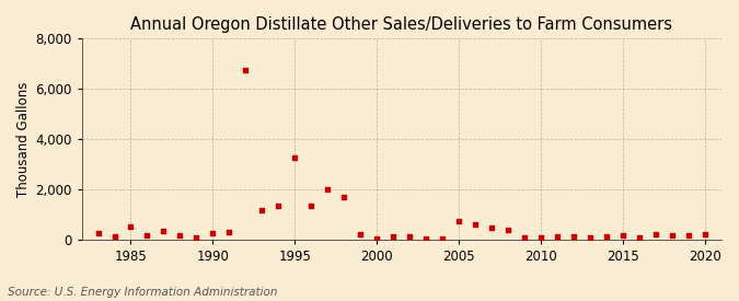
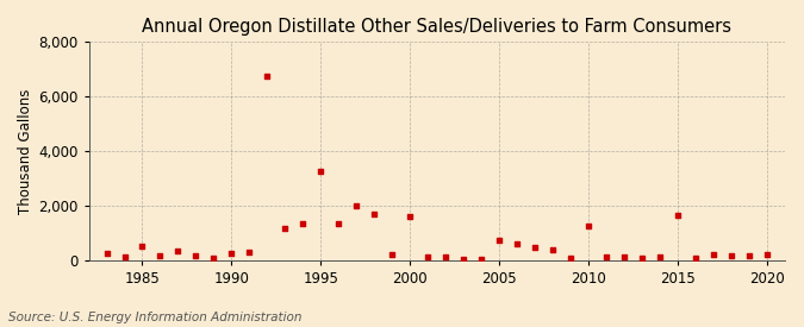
2000: 50 -> 1,600
2010: 80 -> 1,250
2015: 150 -> 1,650
